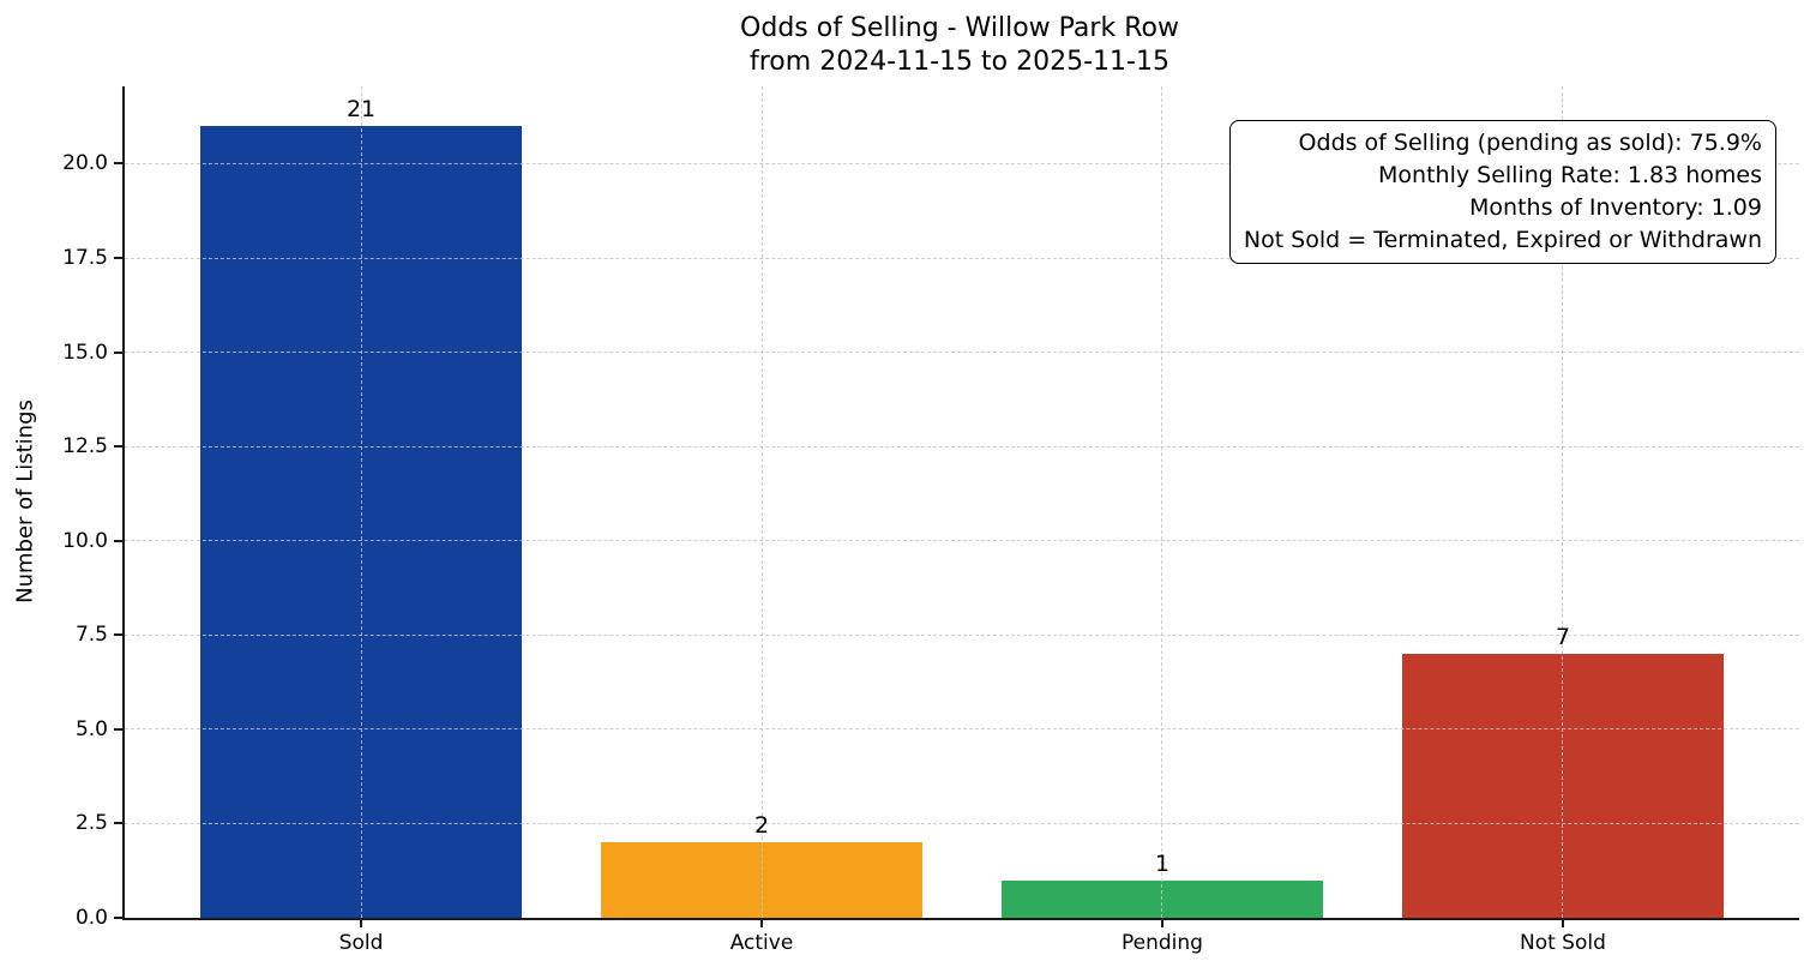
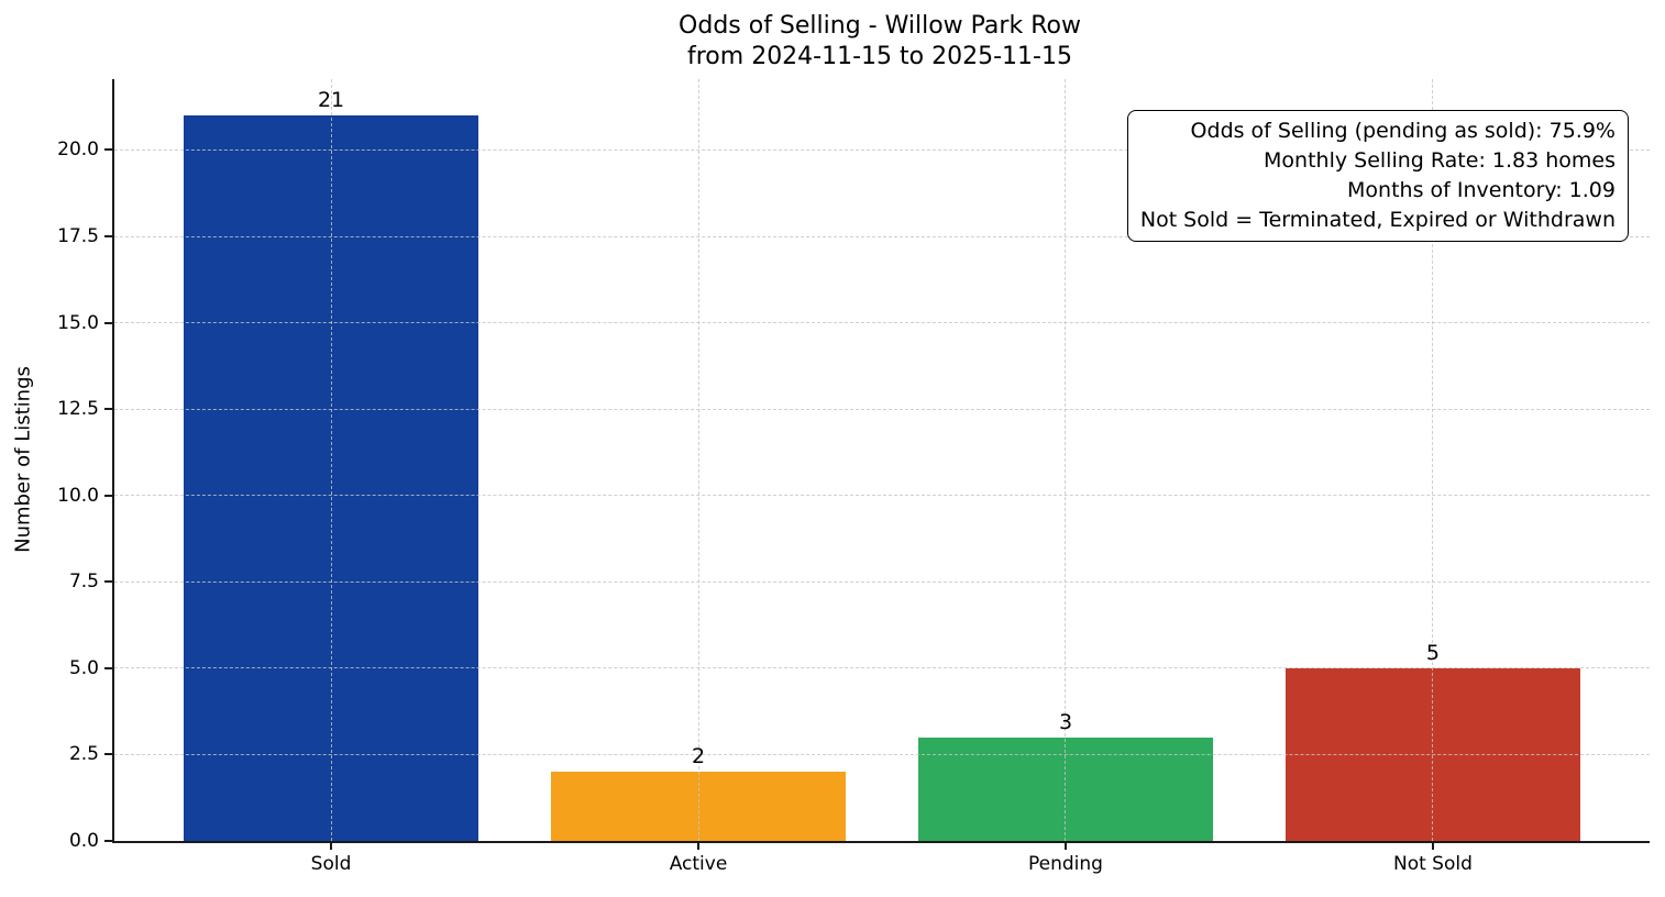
Pending: 1 -> 3
Not Sold: 7 -> 5
